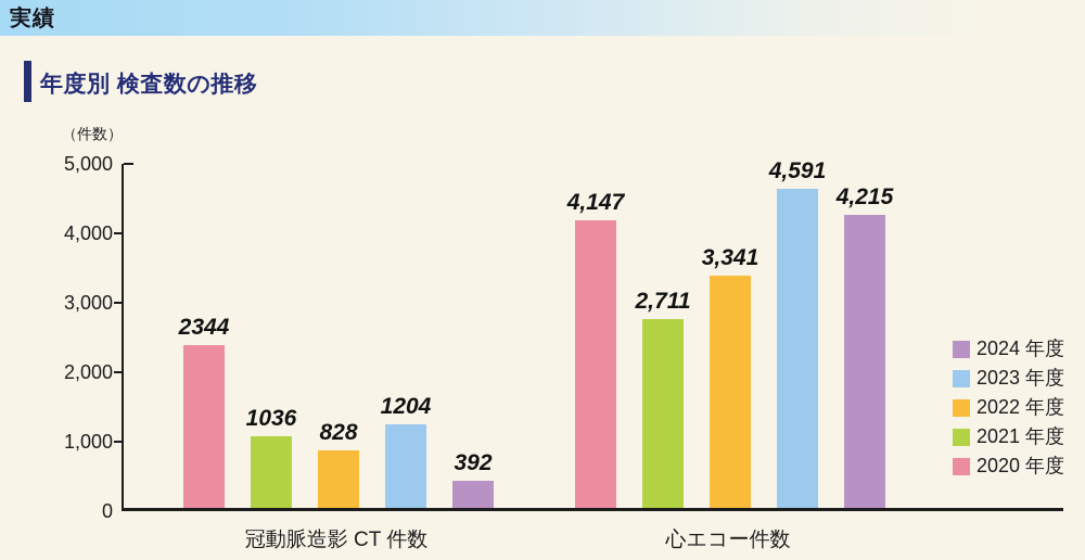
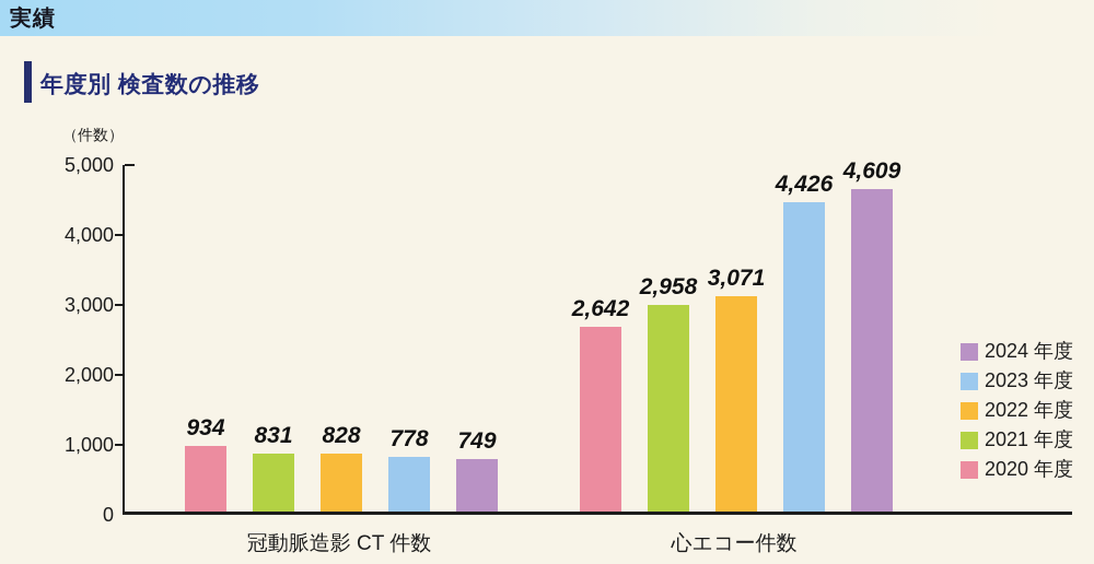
2020 年度/冠動脈造影 CT 件数: 2344 -> 934
2021 年度/冠動脈造影 CT 件数: 1036 -> 831
2023 年度/冠動脈造影 CT 件数: 1204 -> 778
2024 年度/冠動脈造影 CT 件数: 392 -> 749
2020 年度/心エコー件数: 4,147 -> 2,642
2021 年度/心エコー件数: 2,711 -> 2,958
2022 年度/心エコー件数: 3,341 -> 3,071
2023 年度/心エコー件数: 4,591 -> 4,426
2024 年度/心エコー件数: 4,215 -> 4,609
